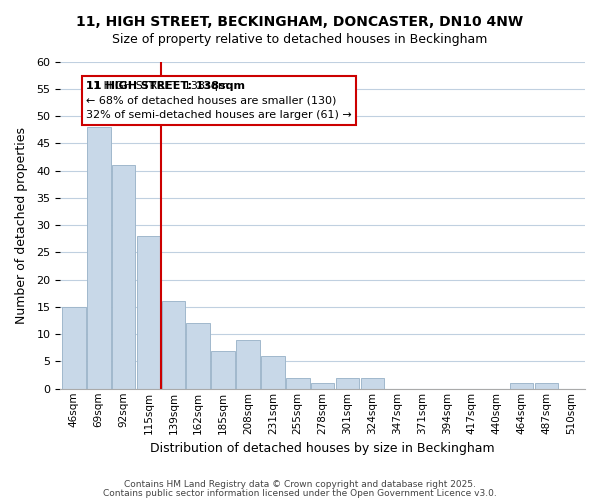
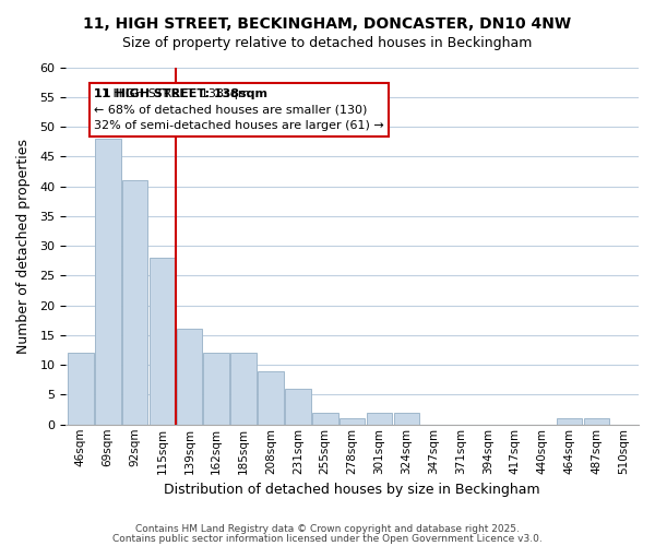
46sqm: 15 -> 12
185sqm: 7 -> 12
